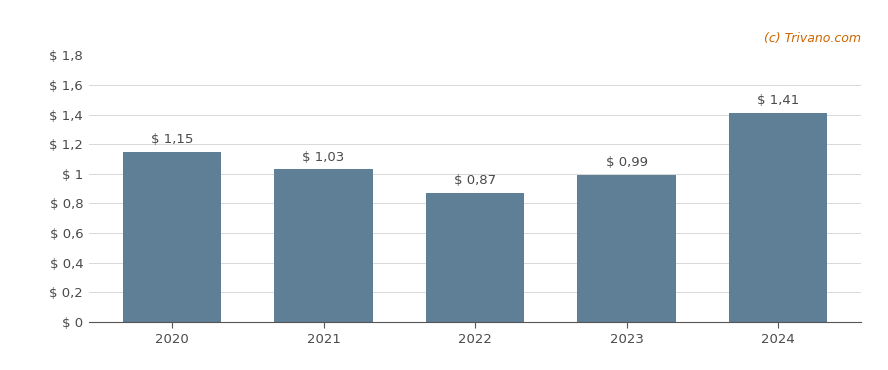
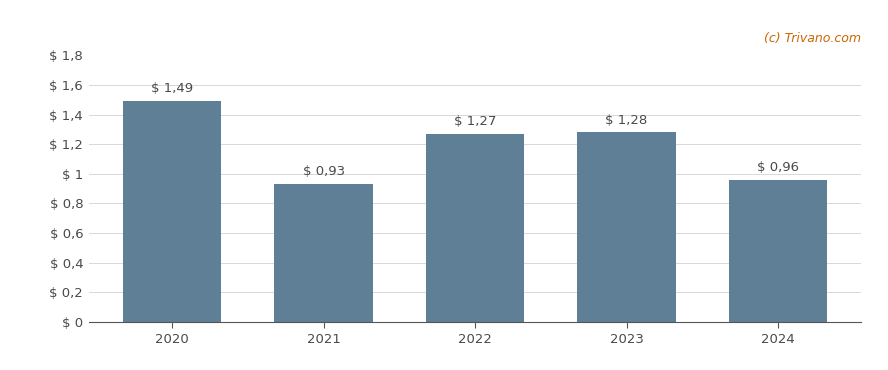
2020: 1,15 -> 1,49
2021: 1,03 -> 0,93
2022: 0,87 -> 1,27
2023: 0,99 -> 1,28
2024: 1,41 -> 0,96
